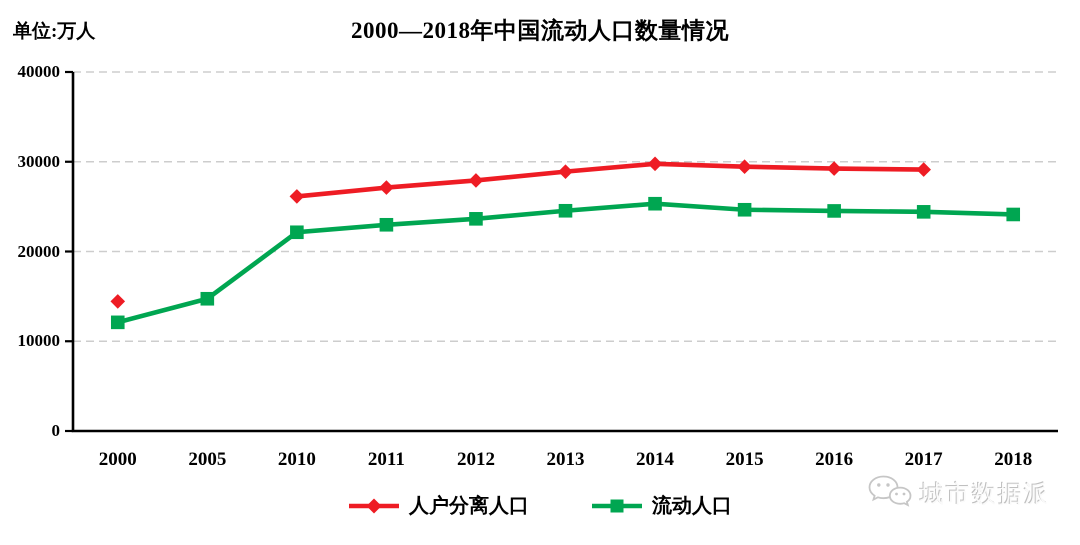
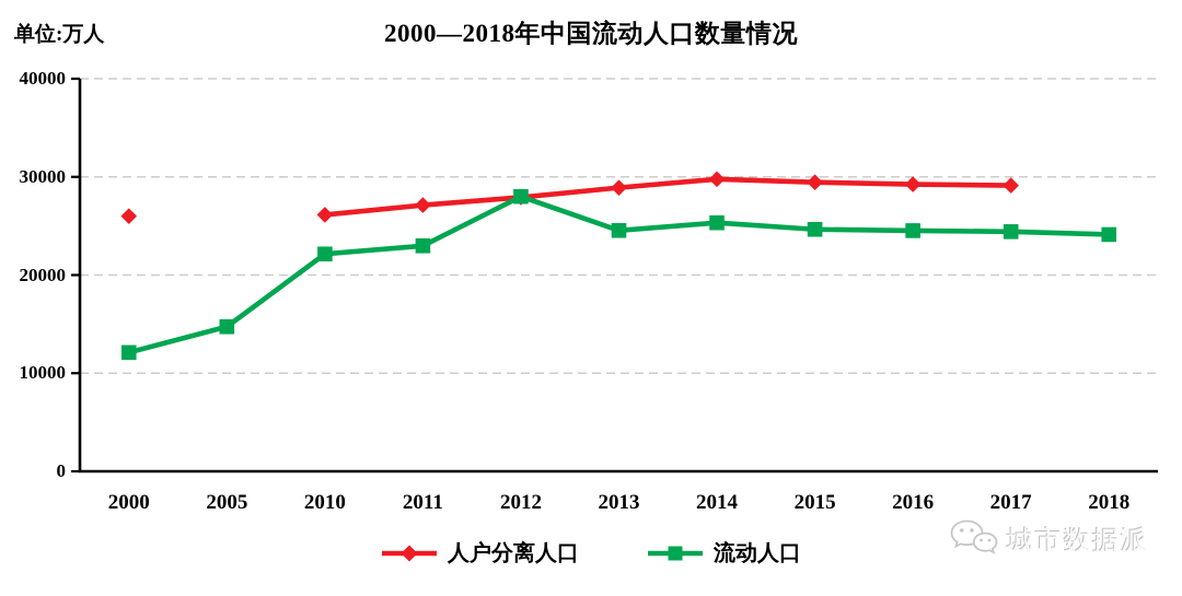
人户分离人口/2000: 14000 -> 26000
流动人口/2012: 24000 -> 28000
